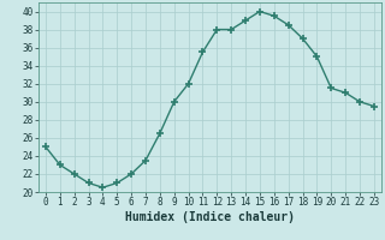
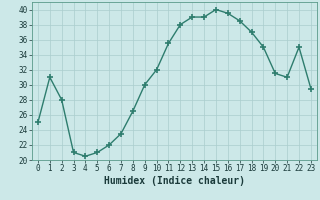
1: 23.0 -> 31.0
2: 22.0 -> 28.0
13: 38.0 -> 39.0
22: 30.0 -> 35.0
